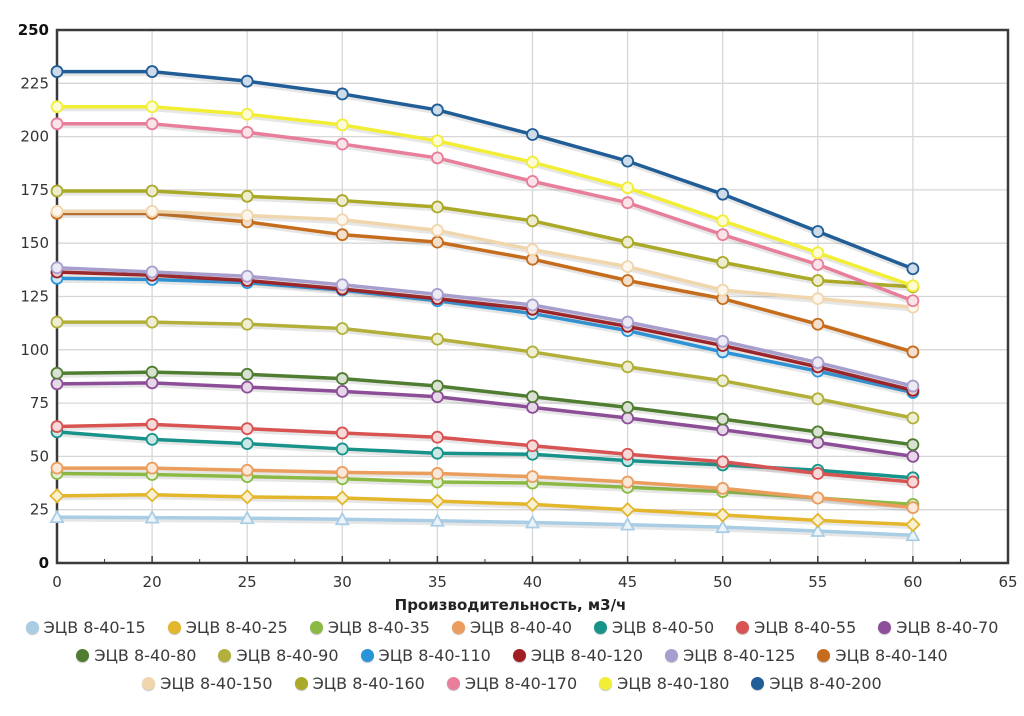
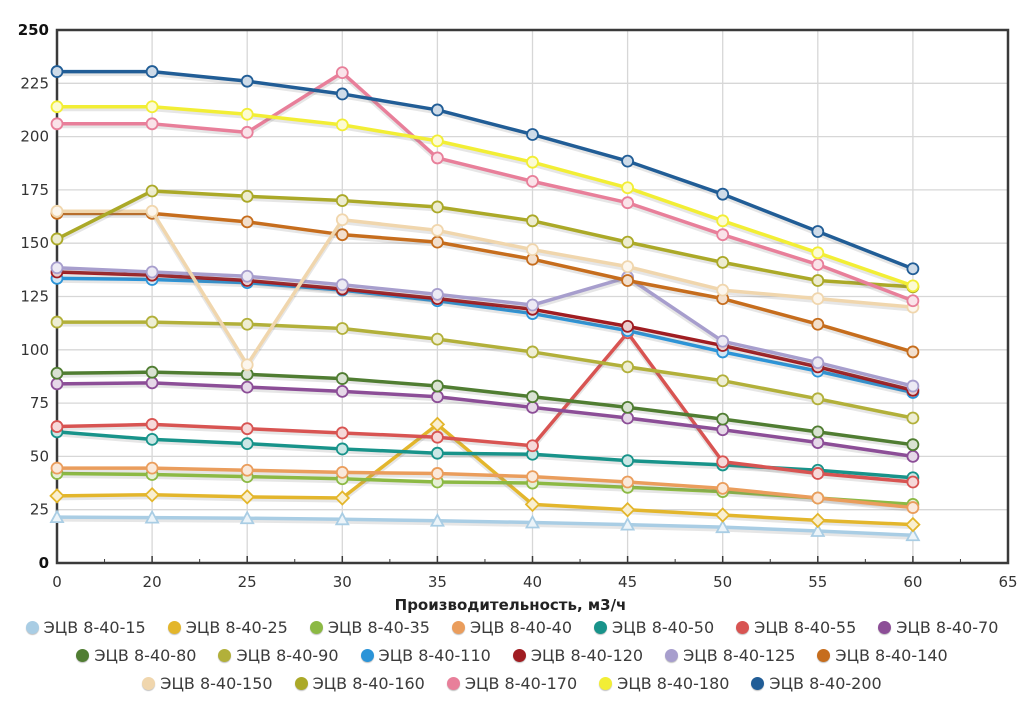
ЭЦВ 8-40-160/0: 174 -> 152
ЭЦВ 8-40-150/25: 163 -> 93
ЭЦВ 8-40-170/30: 196 -> 230
ЭЦВ 8-40-25/35: 29 -> 65
ЭЦВ 8-40-55/45: 51 -> 108
ЭЦВ 8-40-125/45: 113 -> 134
